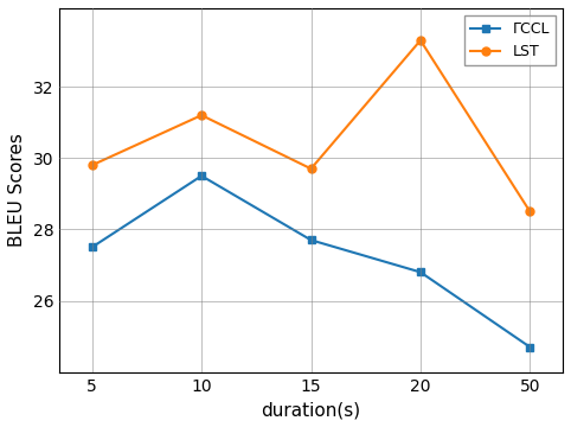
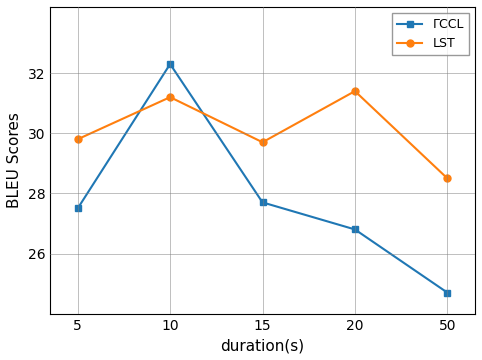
ΓCCL/10: 29.5 -> 32.3
LST/20: 33.3 -> 31.4
